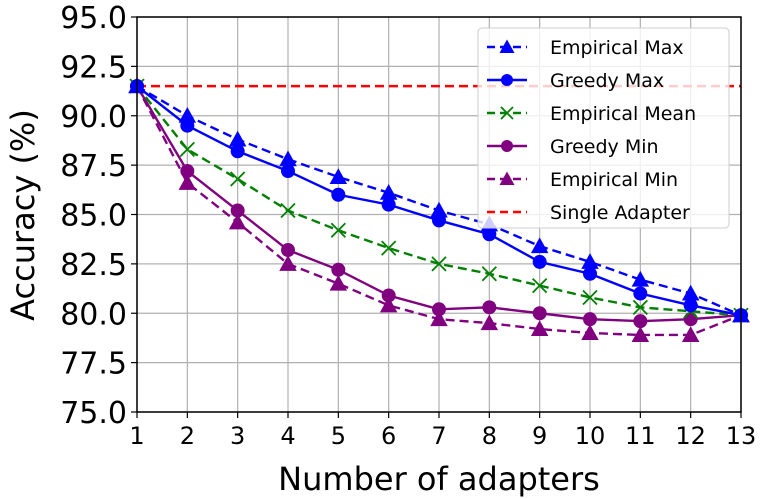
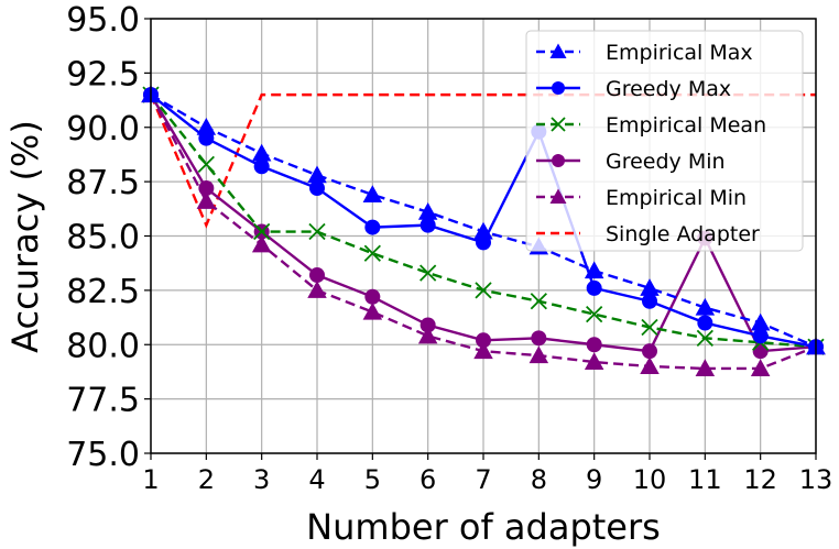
Single Adapter/2: 91.5 -> 85.5
Empirical Mean/3: 86.8 -> 85.2
Greedy Max/5: 86.0 -> 85.4
Greedy Max/8: 84.0 -> 89.8
Greedy Min/11: 79.6 -> 84.9
